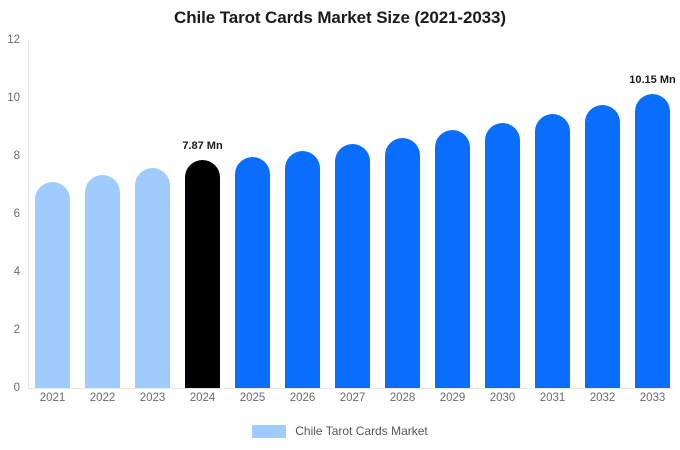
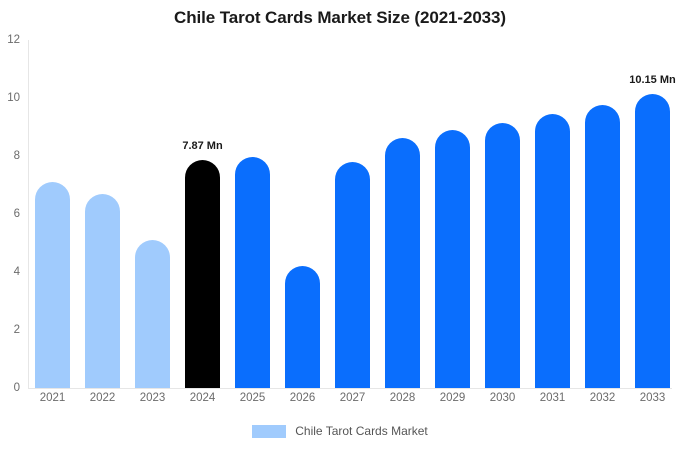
2022: 7.3 -> 6.7
2023: 7.6 -> 5.1
2026: 8.2 -> 4.2
2027: 8.4 -> 7.8
